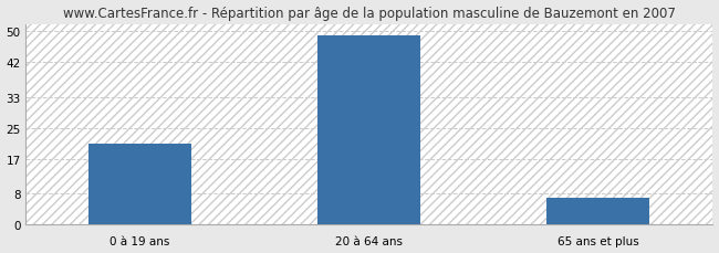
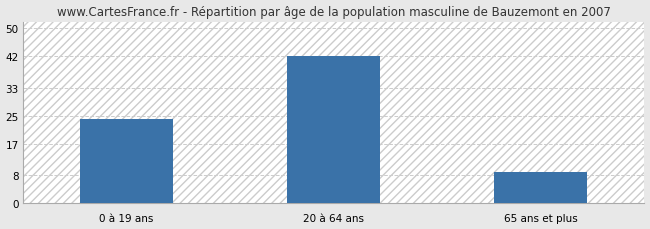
0 à 19 ans: 21 -> 24
20 à 64 ans: 49 -> 42
65 ans et plus: 7 -> 9
